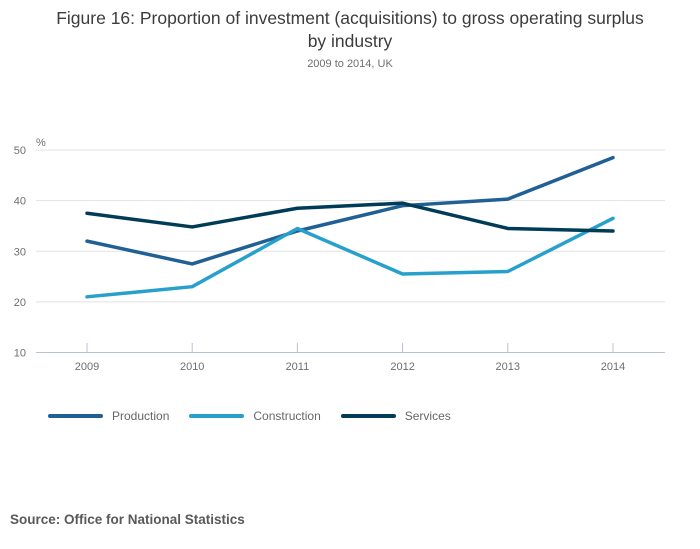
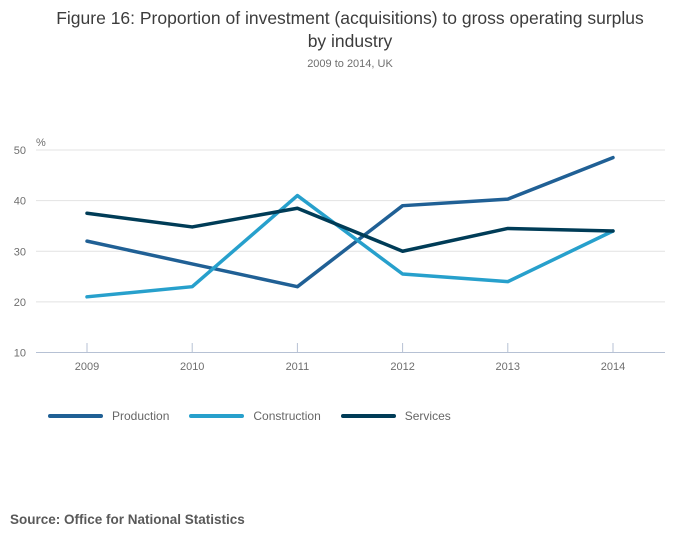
Production/2011: 34 -> 23
Construction/2011: 34 -> 41
Services/2012: 40 -> 30
Construction/2013: 26 -> 24
Construction/2014: 36 -> 34
